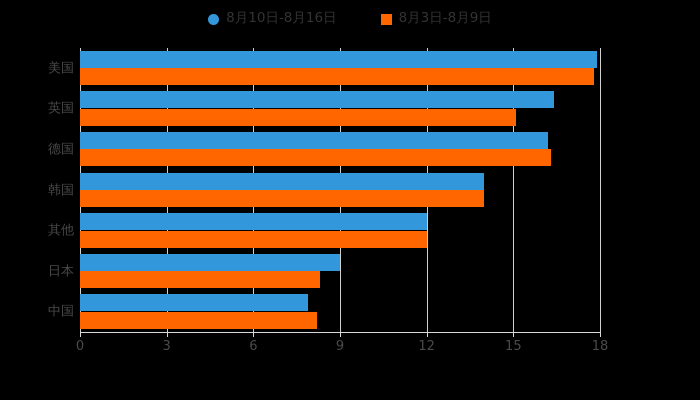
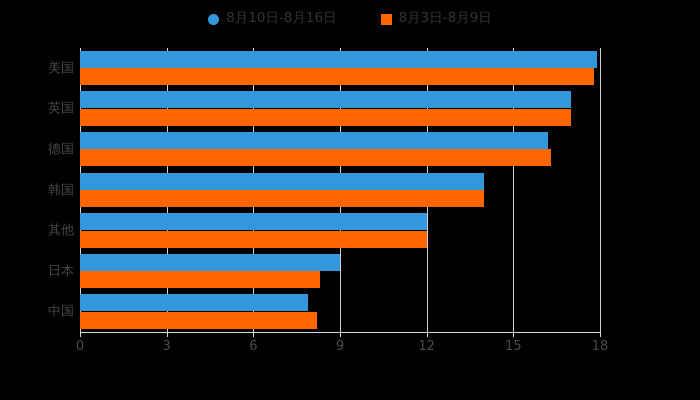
8月10日-8月16日/英国: 16.4 -> 17.0
8月3日-8月9日/英国: 15.1 -> 17.0
